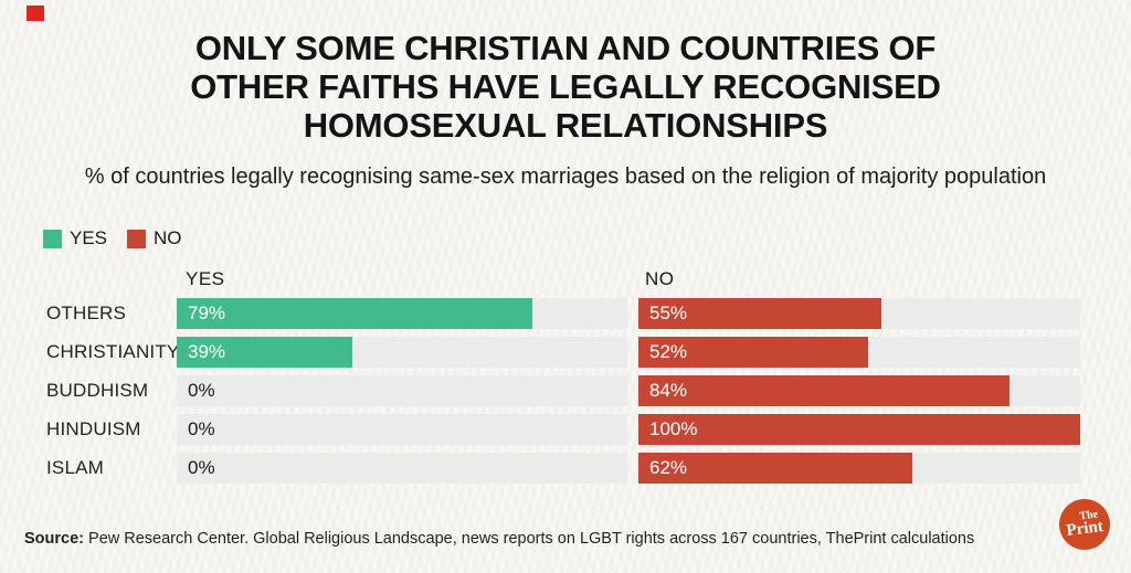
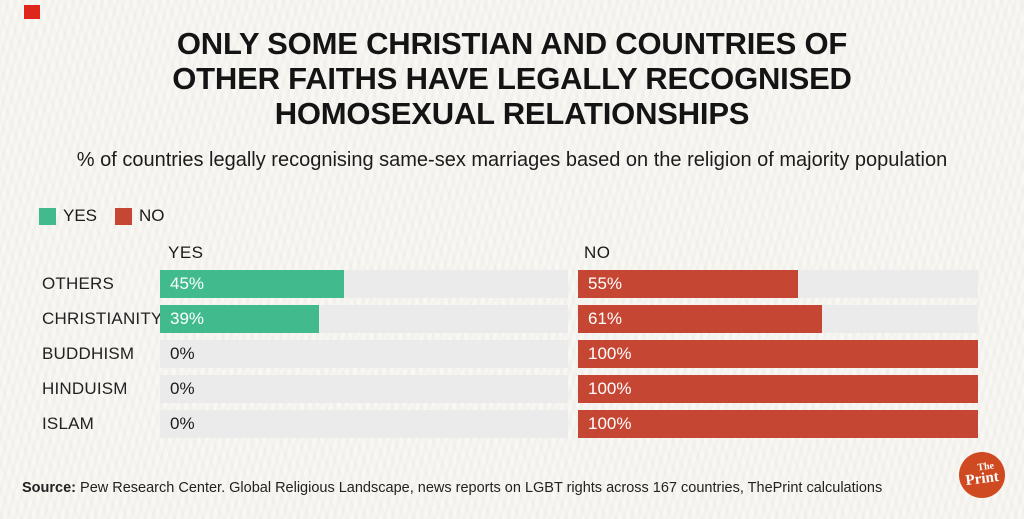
YES/OTHERS: 79% -> 45%
NO/CHRISTIANITY: 52% -> 61%
NO/BUDDHISM: 84% -> 100%
NO/ISLAM: 62% -> 100%
